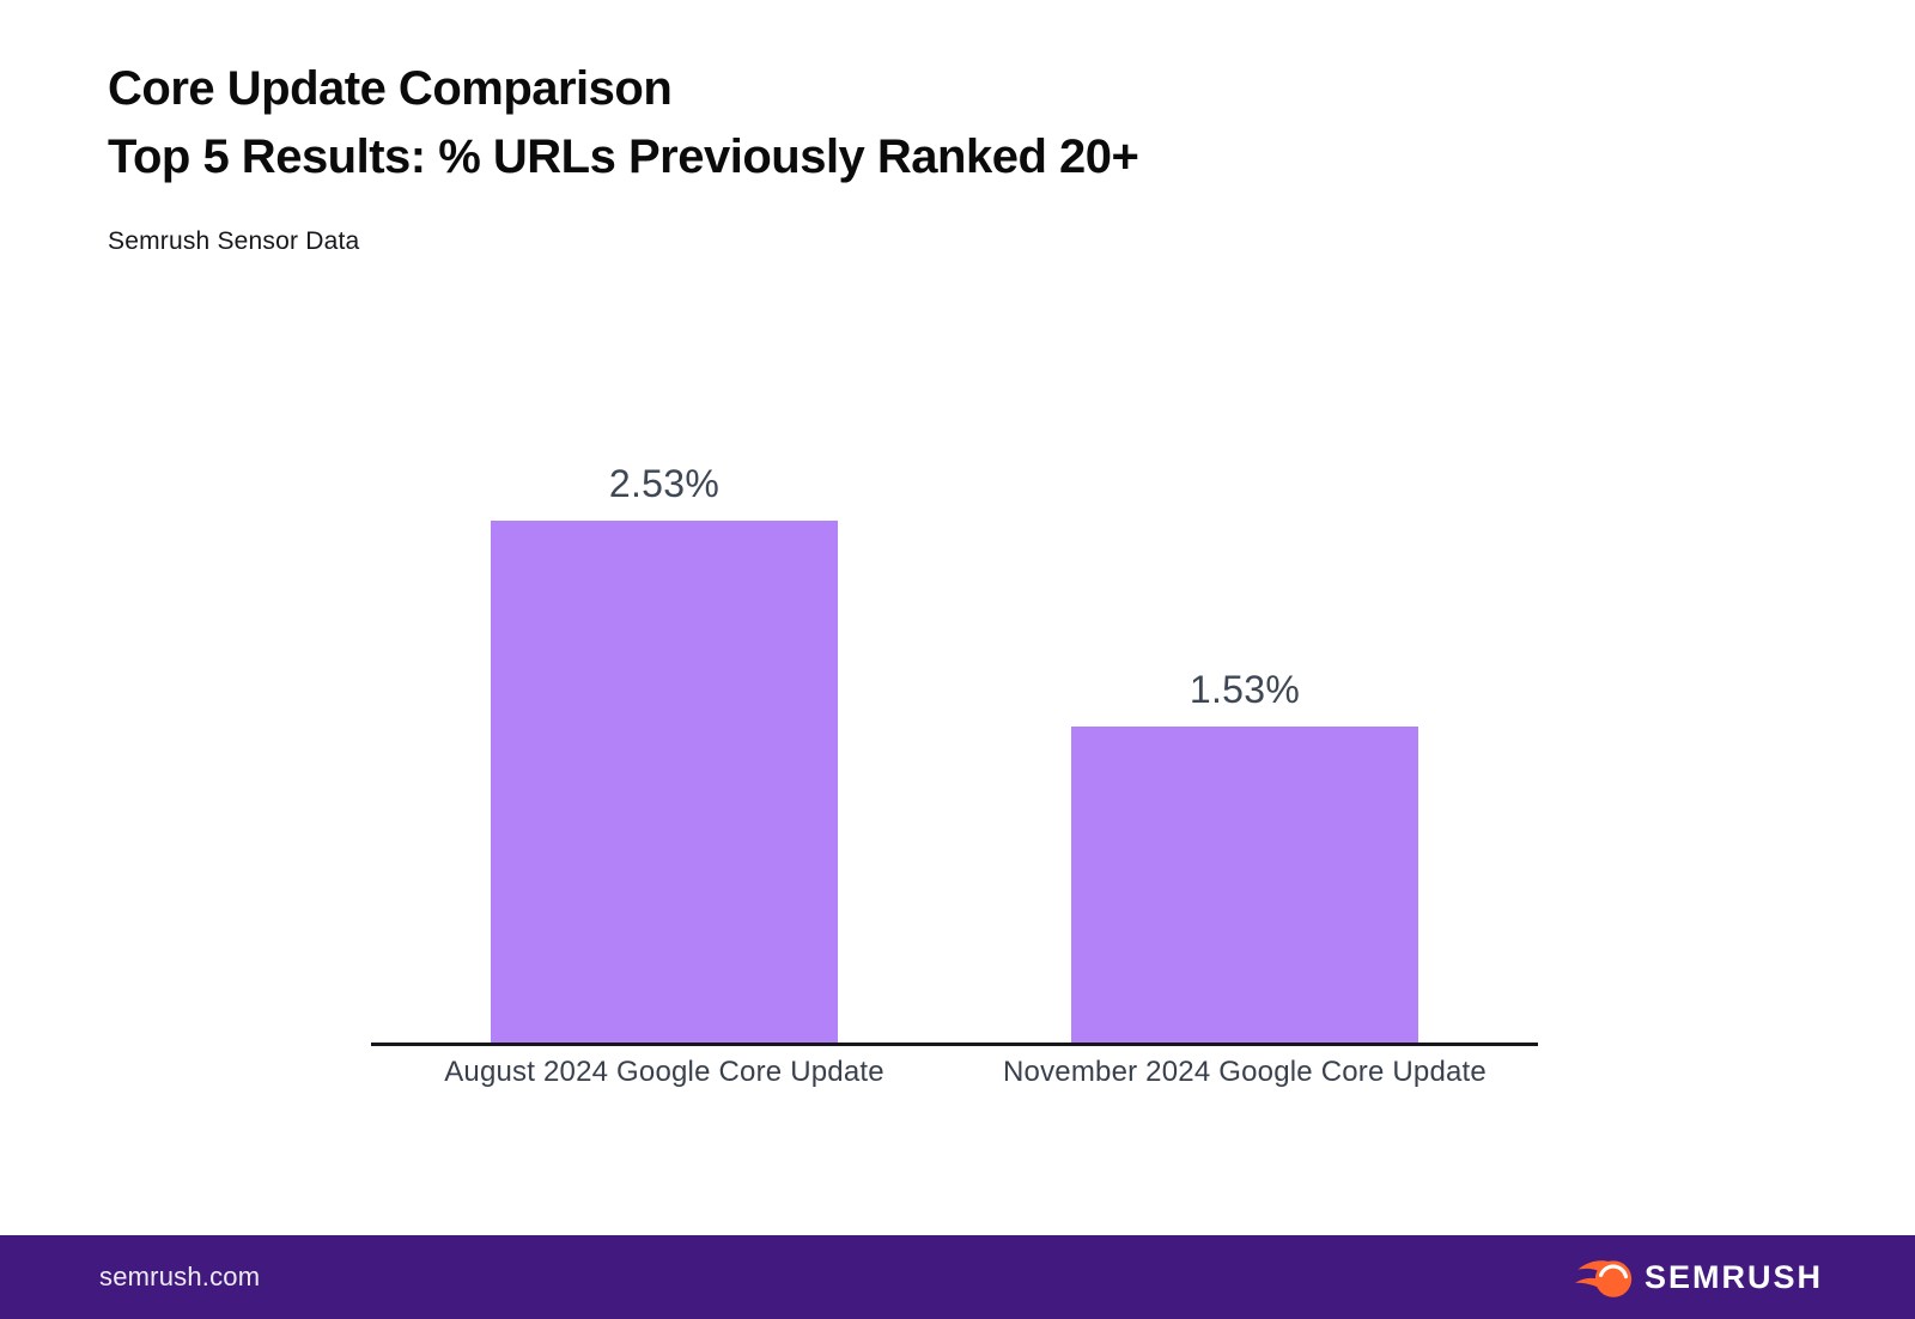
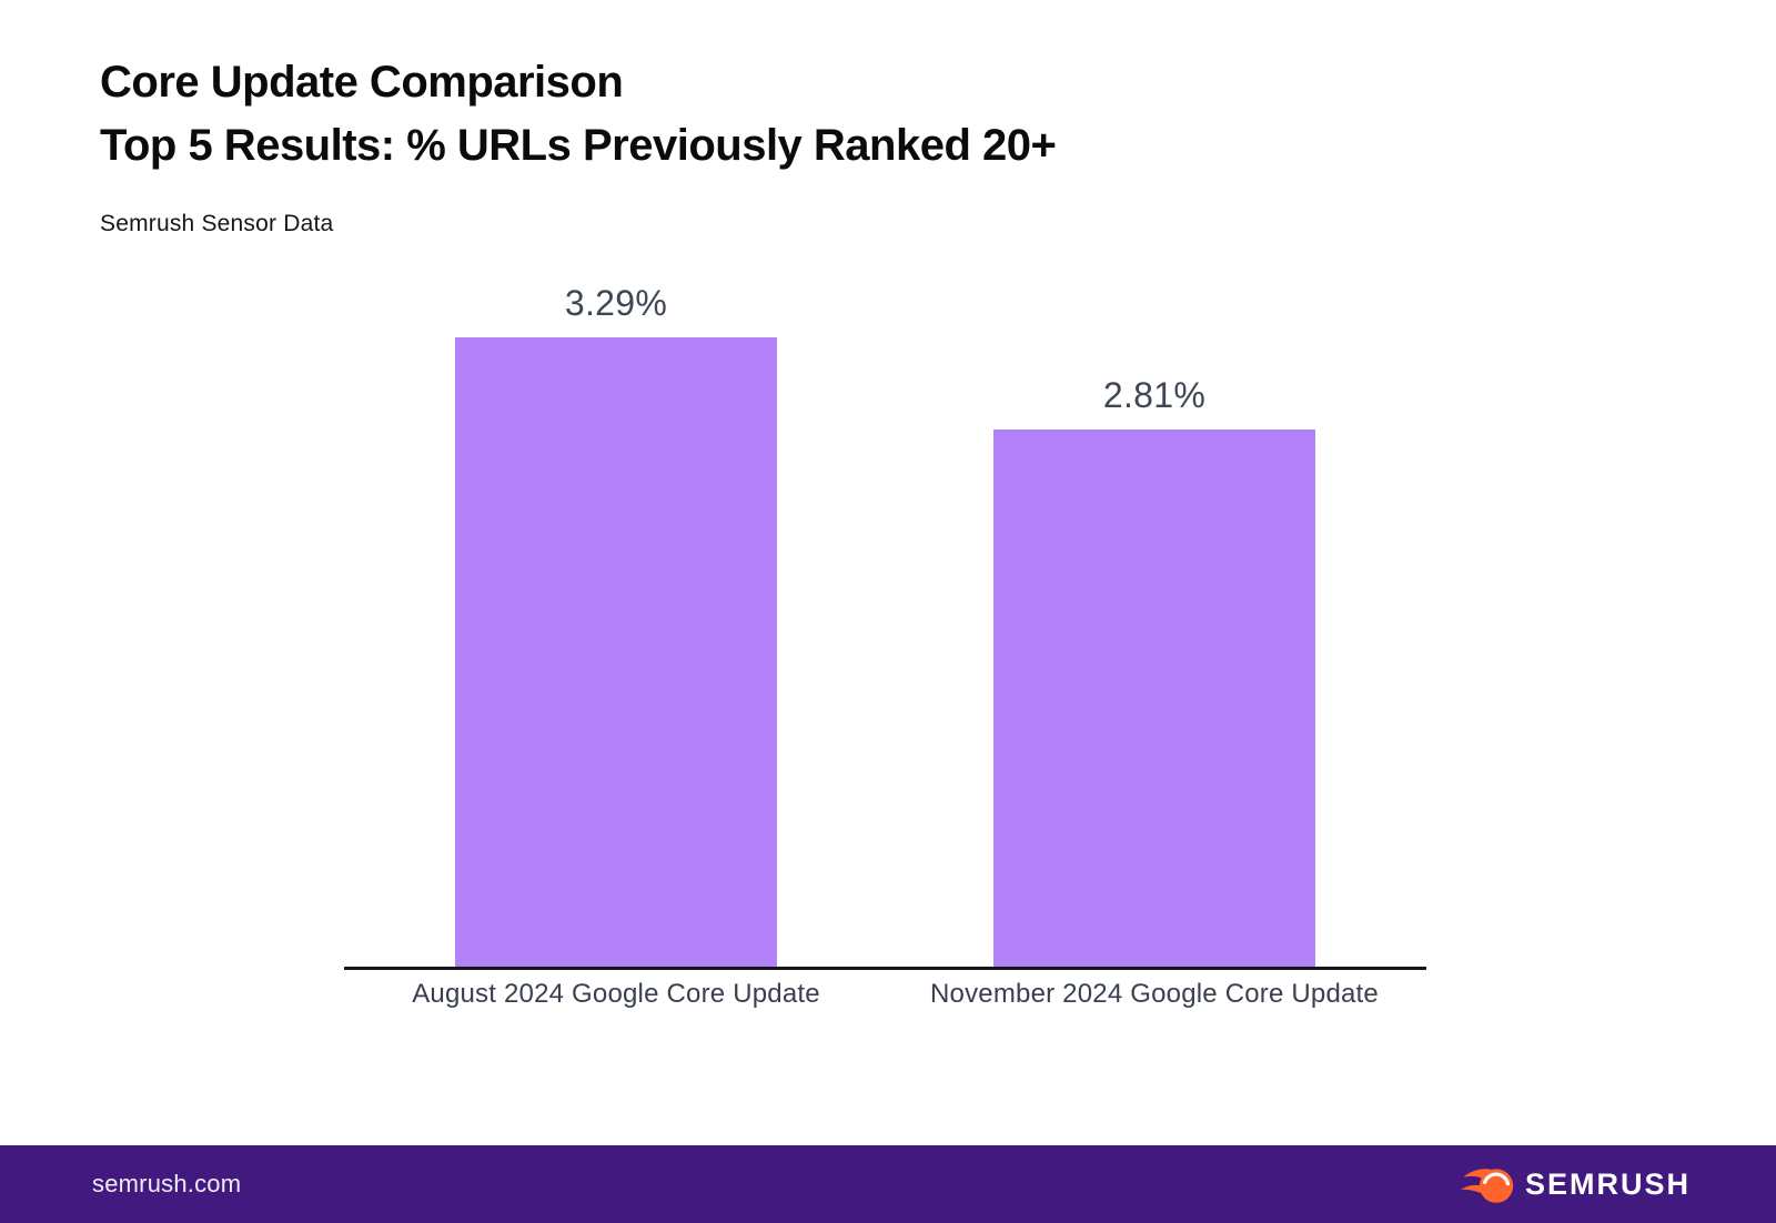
August 2024 Google Core Update: 2.53% -> 3.29%
November 2024 Google Core Update: 1.53% -> 2.81%
